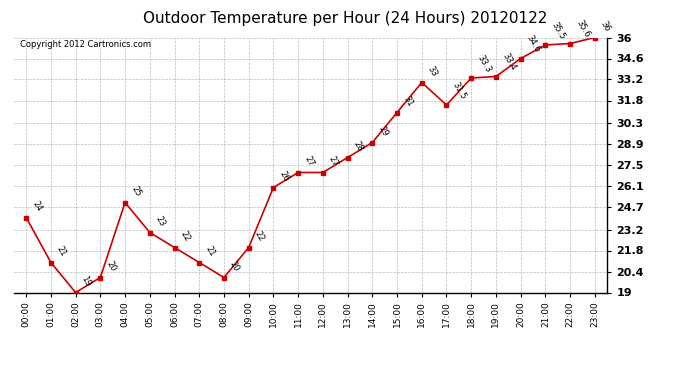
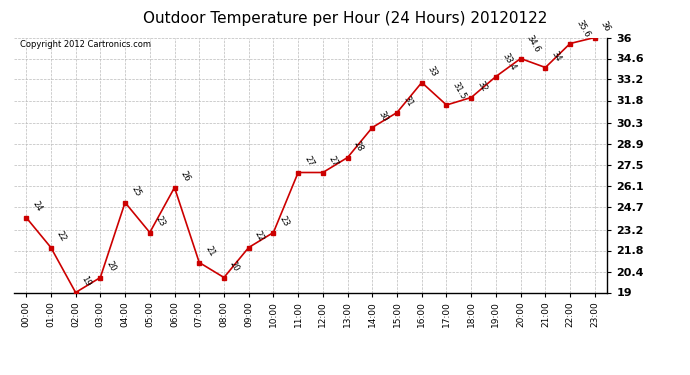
01:00: 21 -> 22
06:00: 22 -> 26
10:00: 26 -> 23
14:00: 29 -> 30
18:00: 33.3 -> 32
21:00: 35.5 -> 34
